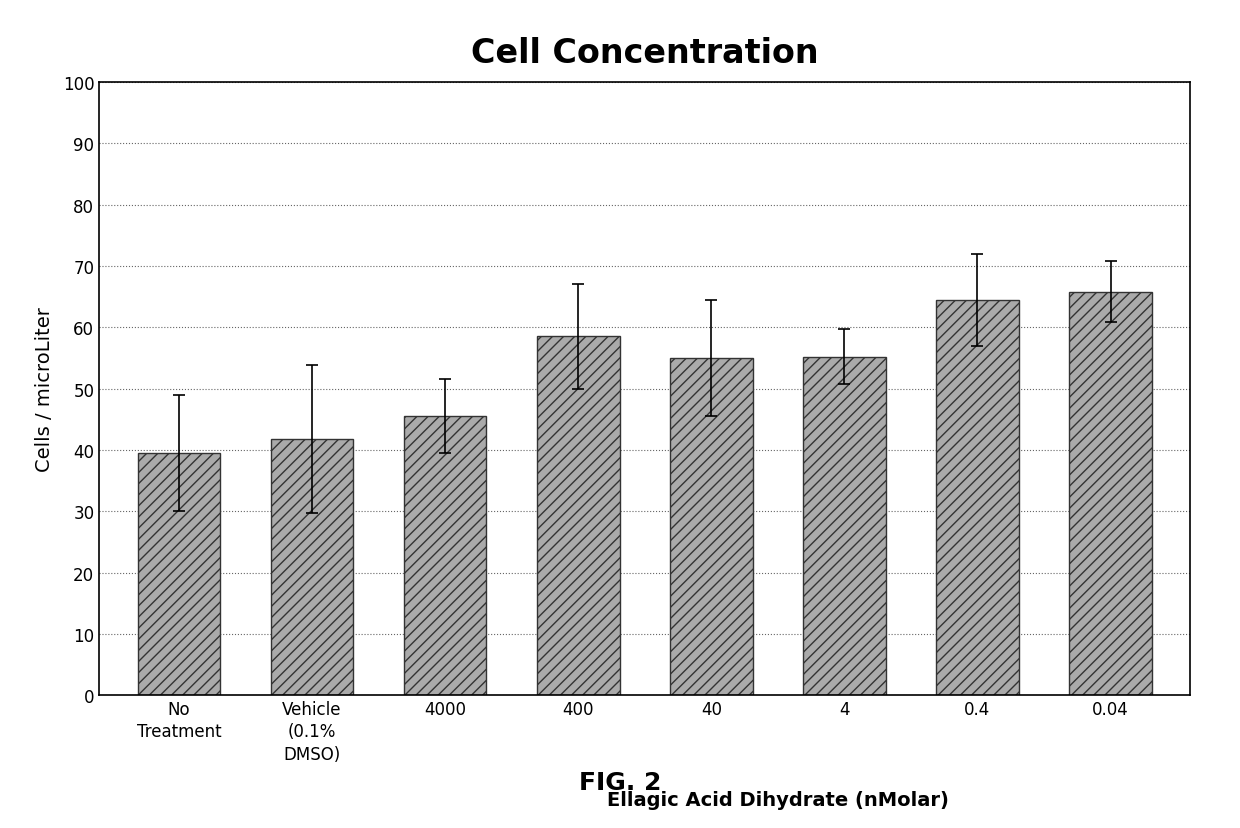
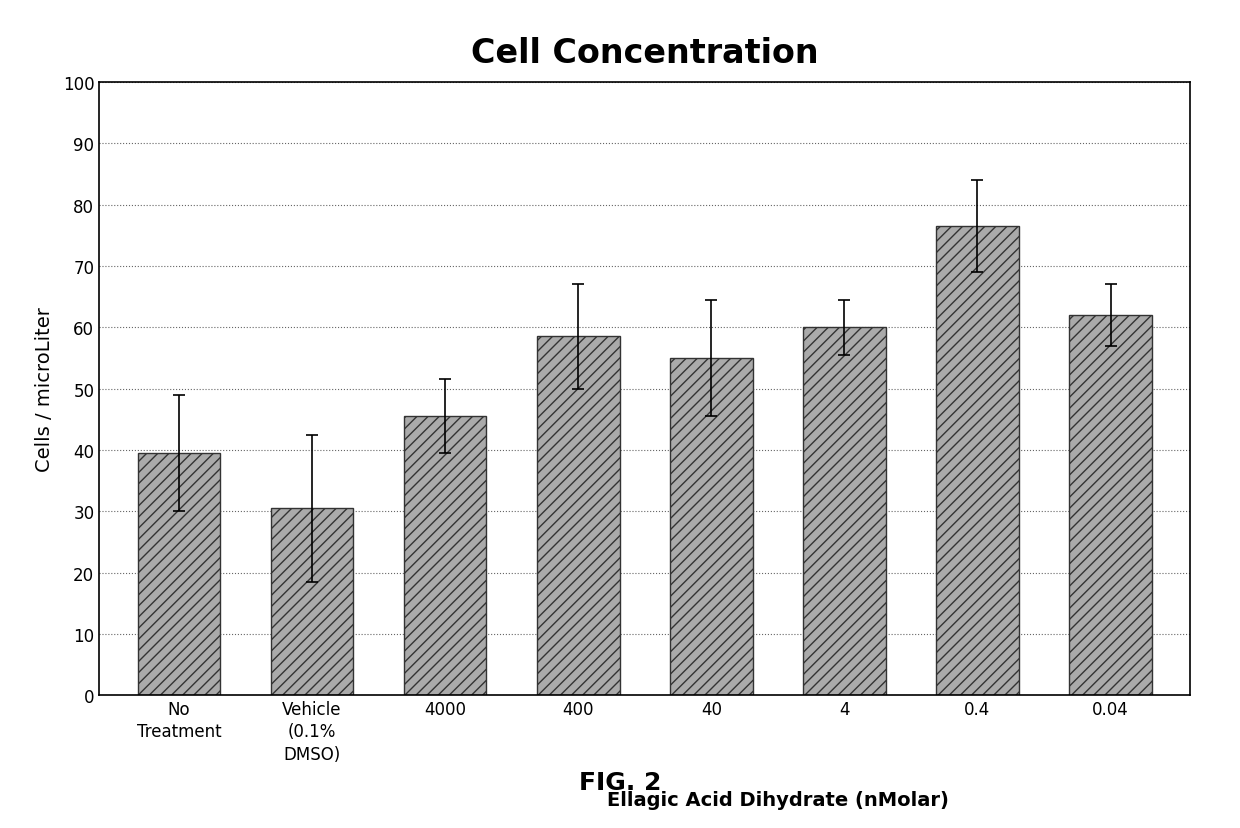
Vehicle (0.1% DMSO): 41.8 -> 30.5
4: 55.2 -> 60.0
0.4: 64.4 -> 76.5
0.04: 65.8 -> 62.0
